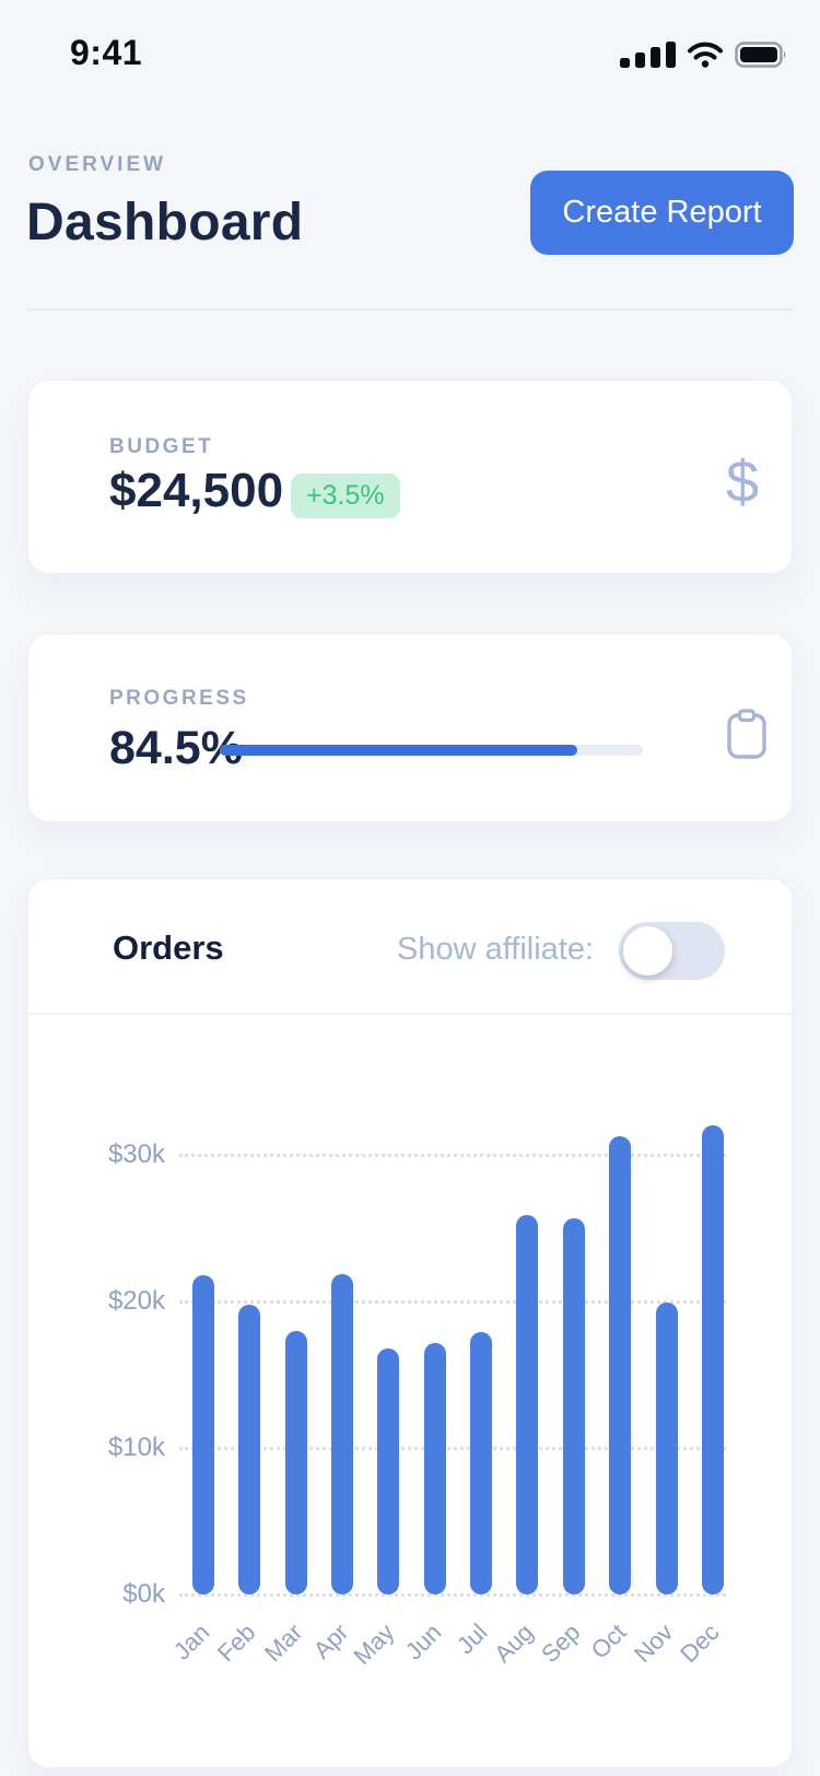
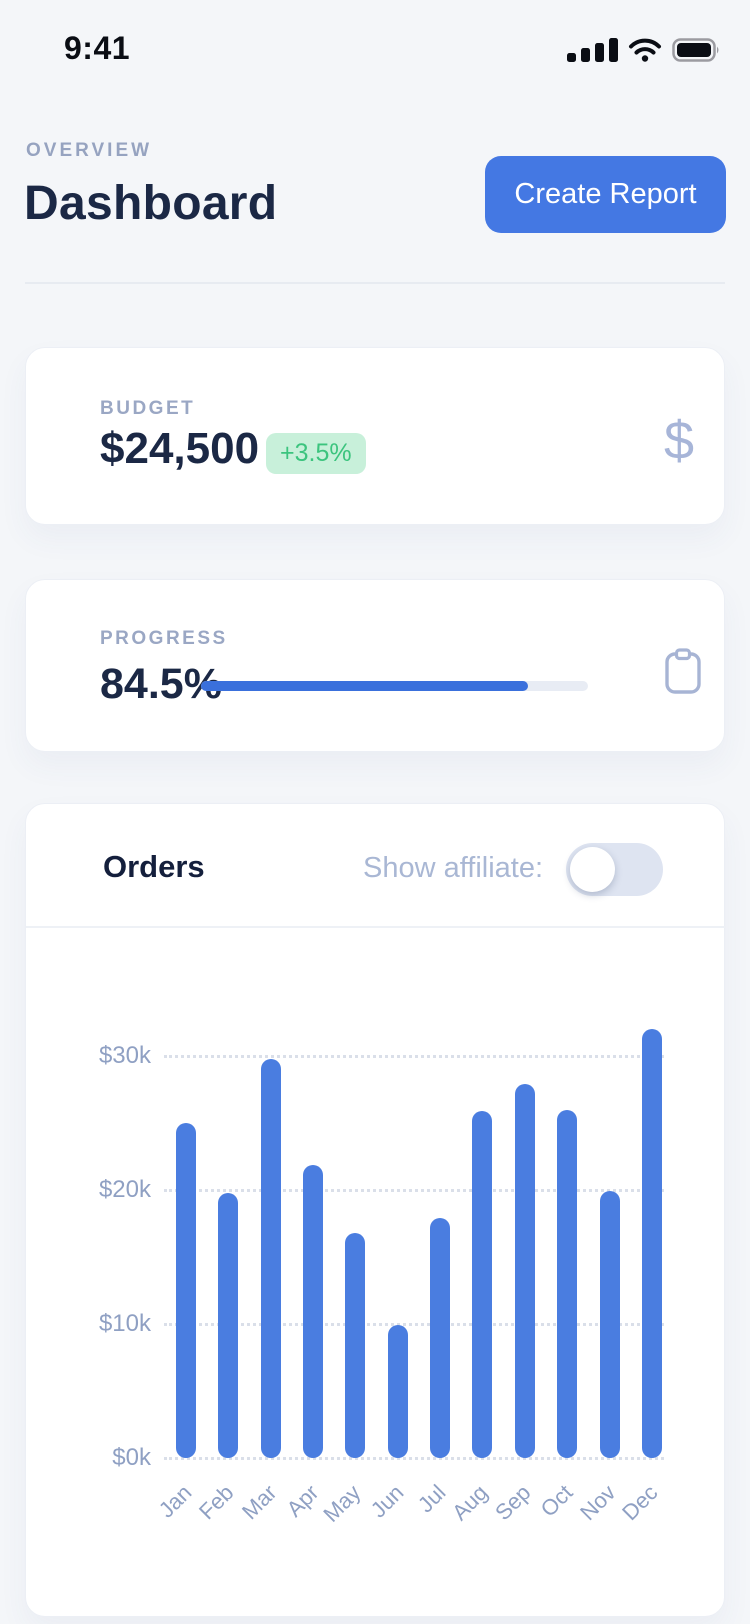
Jan: $21.8k -> $25.0k
Mar: $18.0k -> $29.8k
Jun: $17.2k -> $9.9k
Sep: $25.7k -> $27.9k
Oct: $31.3k -> $26.0k
